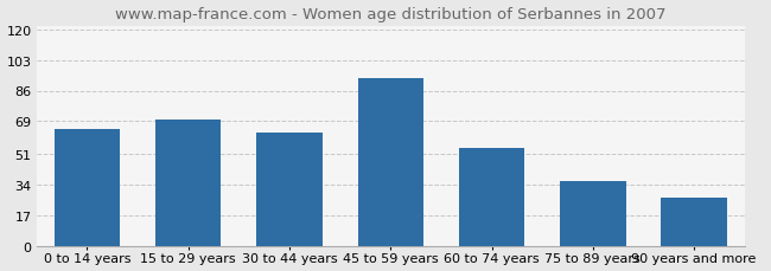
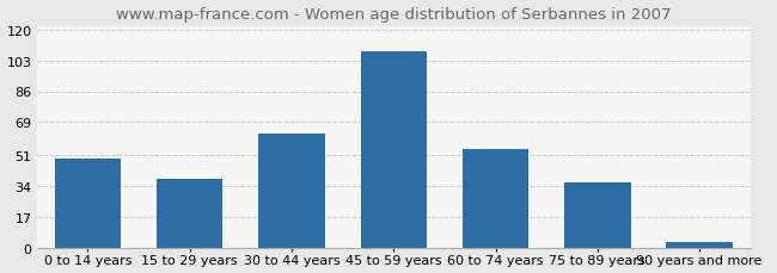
0 to 14 years: 65 -> 49
15 to 29 years: 70 -> 38
45 to 59 years: 93 -> 108
90 years and more: 27 -> 3
